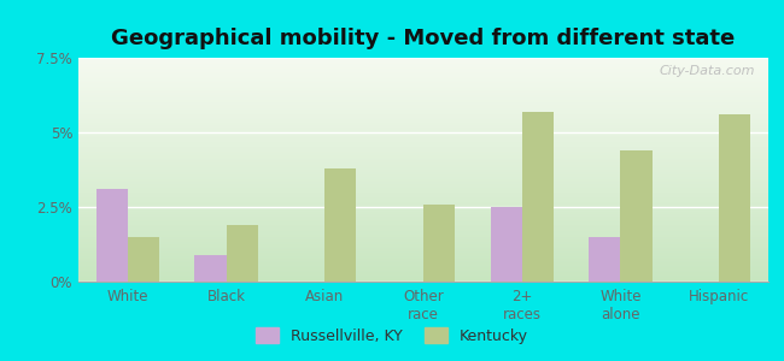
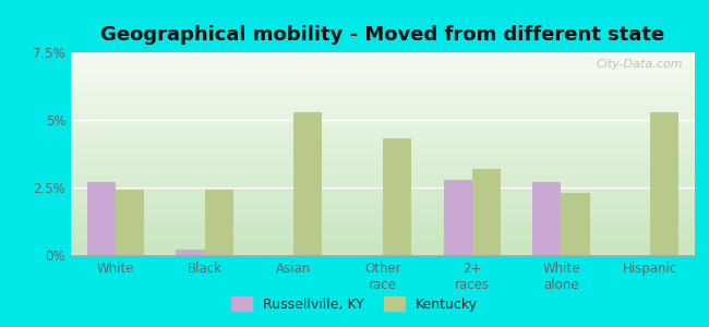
Russellville, KY/White: 3.1% -> 2.7%
Kentucky/White: 1.5% -> 2.4%
Russellville, KY/Black: 0.9% -> 0.2%
Kentucky/Black: 1.9% -> 2.4%
Kentucky/Asian: 3.8% -> 5.3%
Kentucky/Other race: 2.6% -> 4.3%
Russellville, KY/2+ races: 2.5% -> 2.8%
Kentucky/2+ races: 5.7% -> 3.2%
Russellville, KY/White alone: 1.5% -> 2.7%
Kentucky/White alone: 4.4% -> 2.3%
Kentucky/Hispanic: 5.6% -> 5.3%
